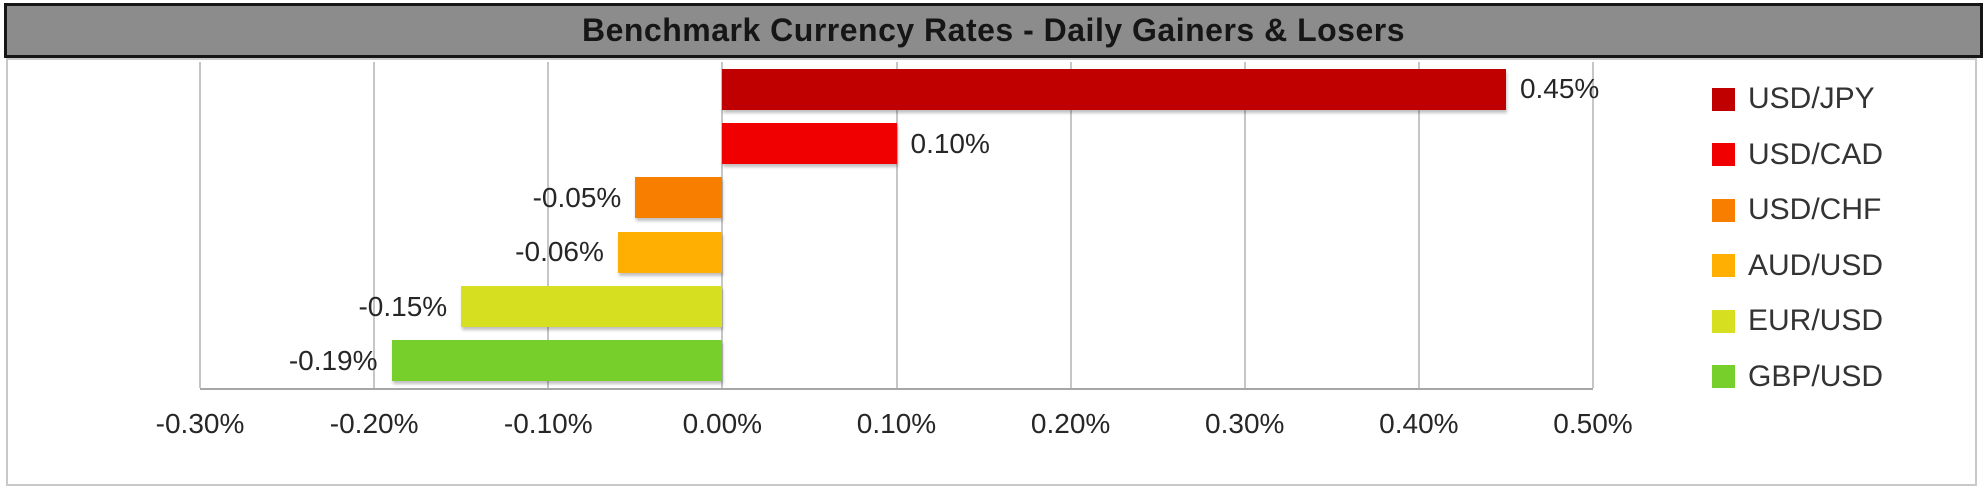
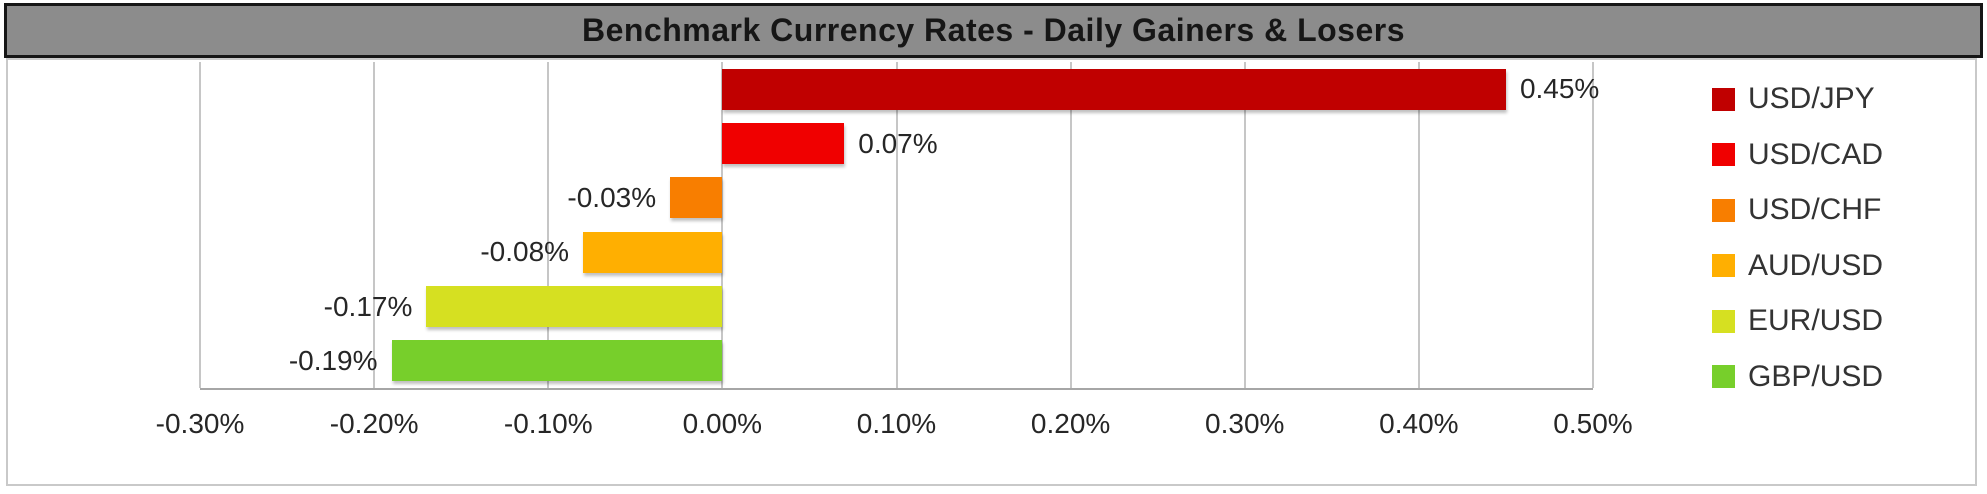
USD/CAD: 0.10% -> 0.07%
USD/CHF: -0.05% -> -0.03%
AUD/USD: -0.06% -> -0.08%
EUR/USD: -0.15% -> -0.17%
